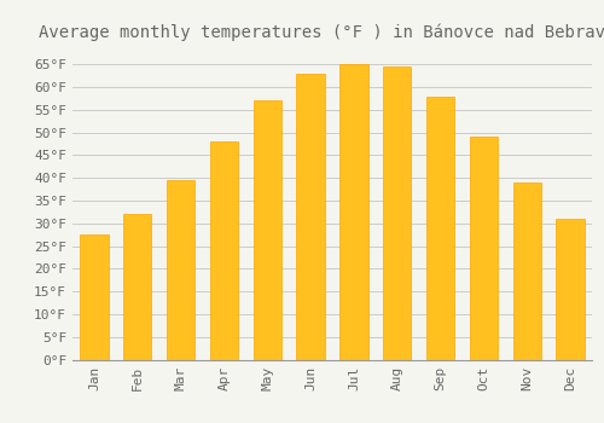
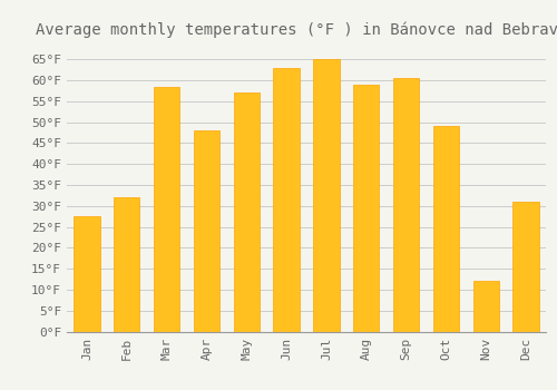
Mar: 39.5°F -> 58.5°F
Aug: 64.5°F -> 59.0°F
Sep: 58.0°F -> 60.5°F
Nov: 39.0°F -> 12.0°F
